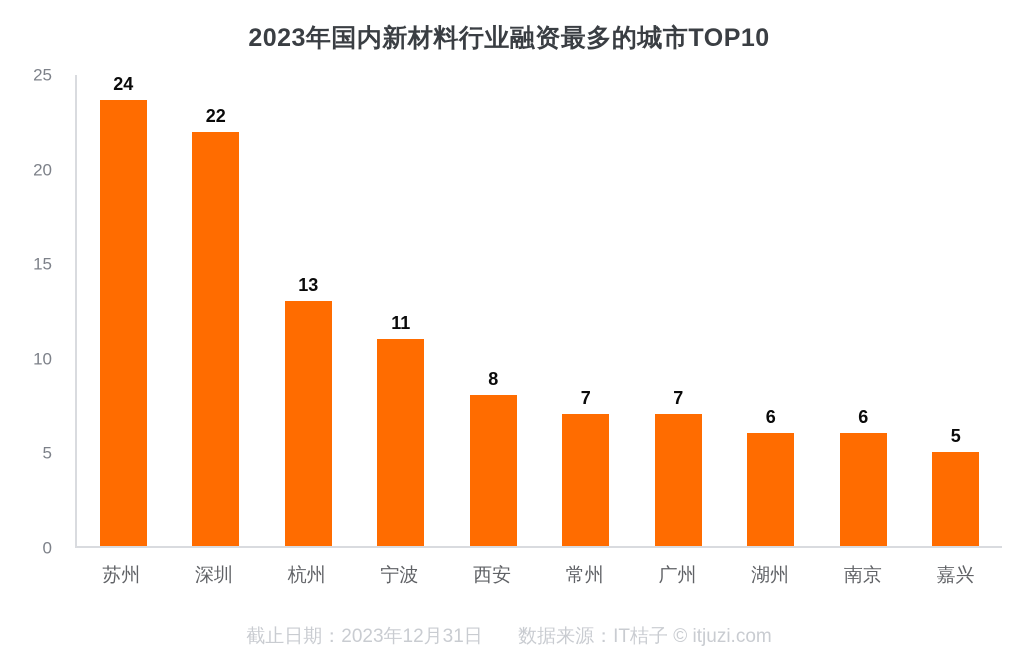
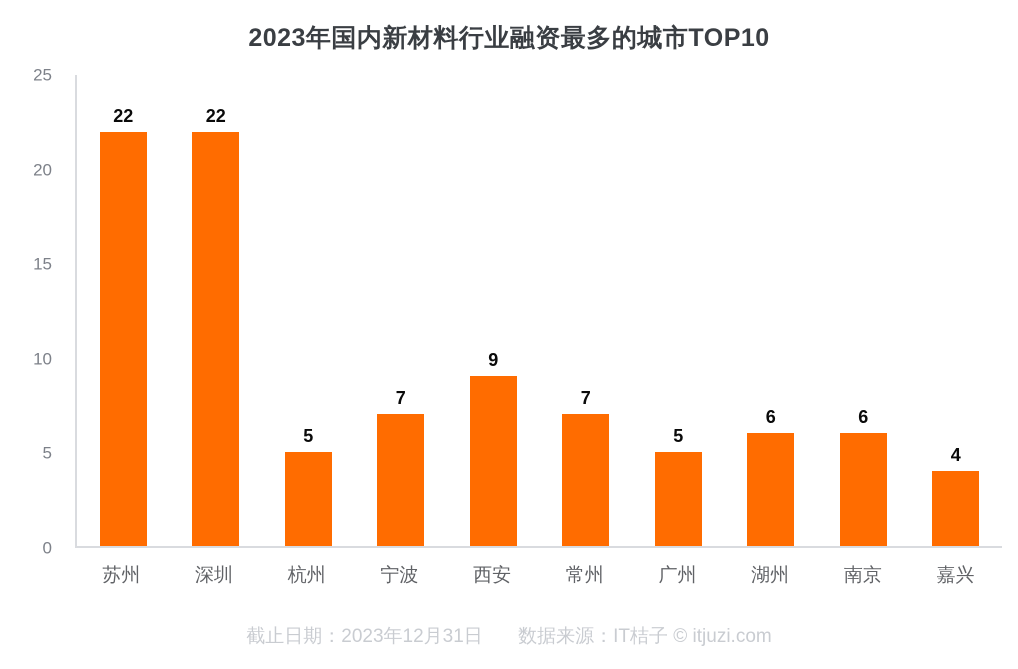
苏州: 24 -> 22
杭州: 13 -> 5
宁波: 11 -> 7
西安: 8 -> 9
广州: 7 -> 5
嘉兴: 5 -> 4
